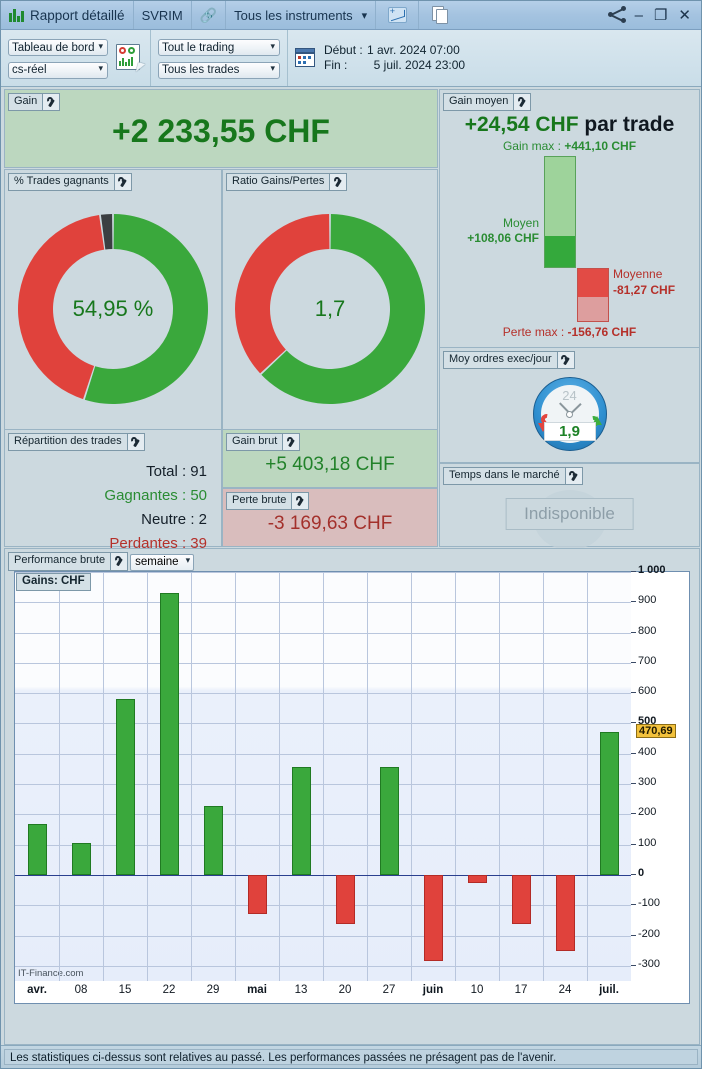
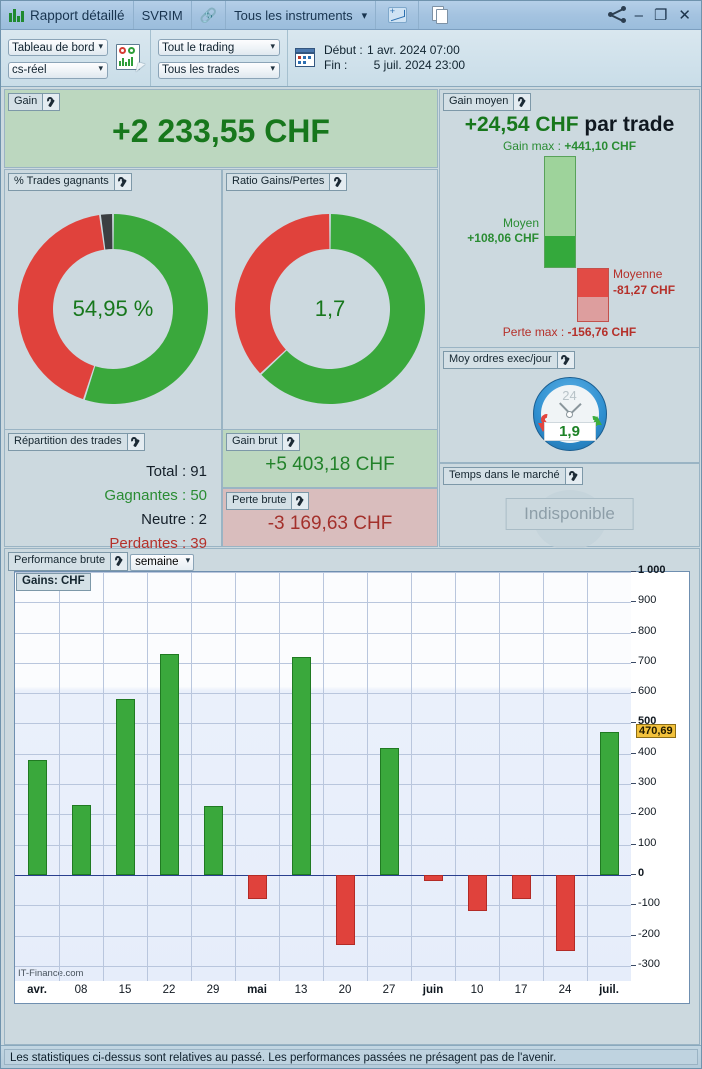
avr.: 170 -> 380
08: 100 -> 230
22: 930 -> 730
mai: -130 -> -80
13: 360 -> 720
20: -160 -> -230
27: 360 -> 420
juin: -280 -> -20
10: -30 -> -120
17: -160 -> -80
